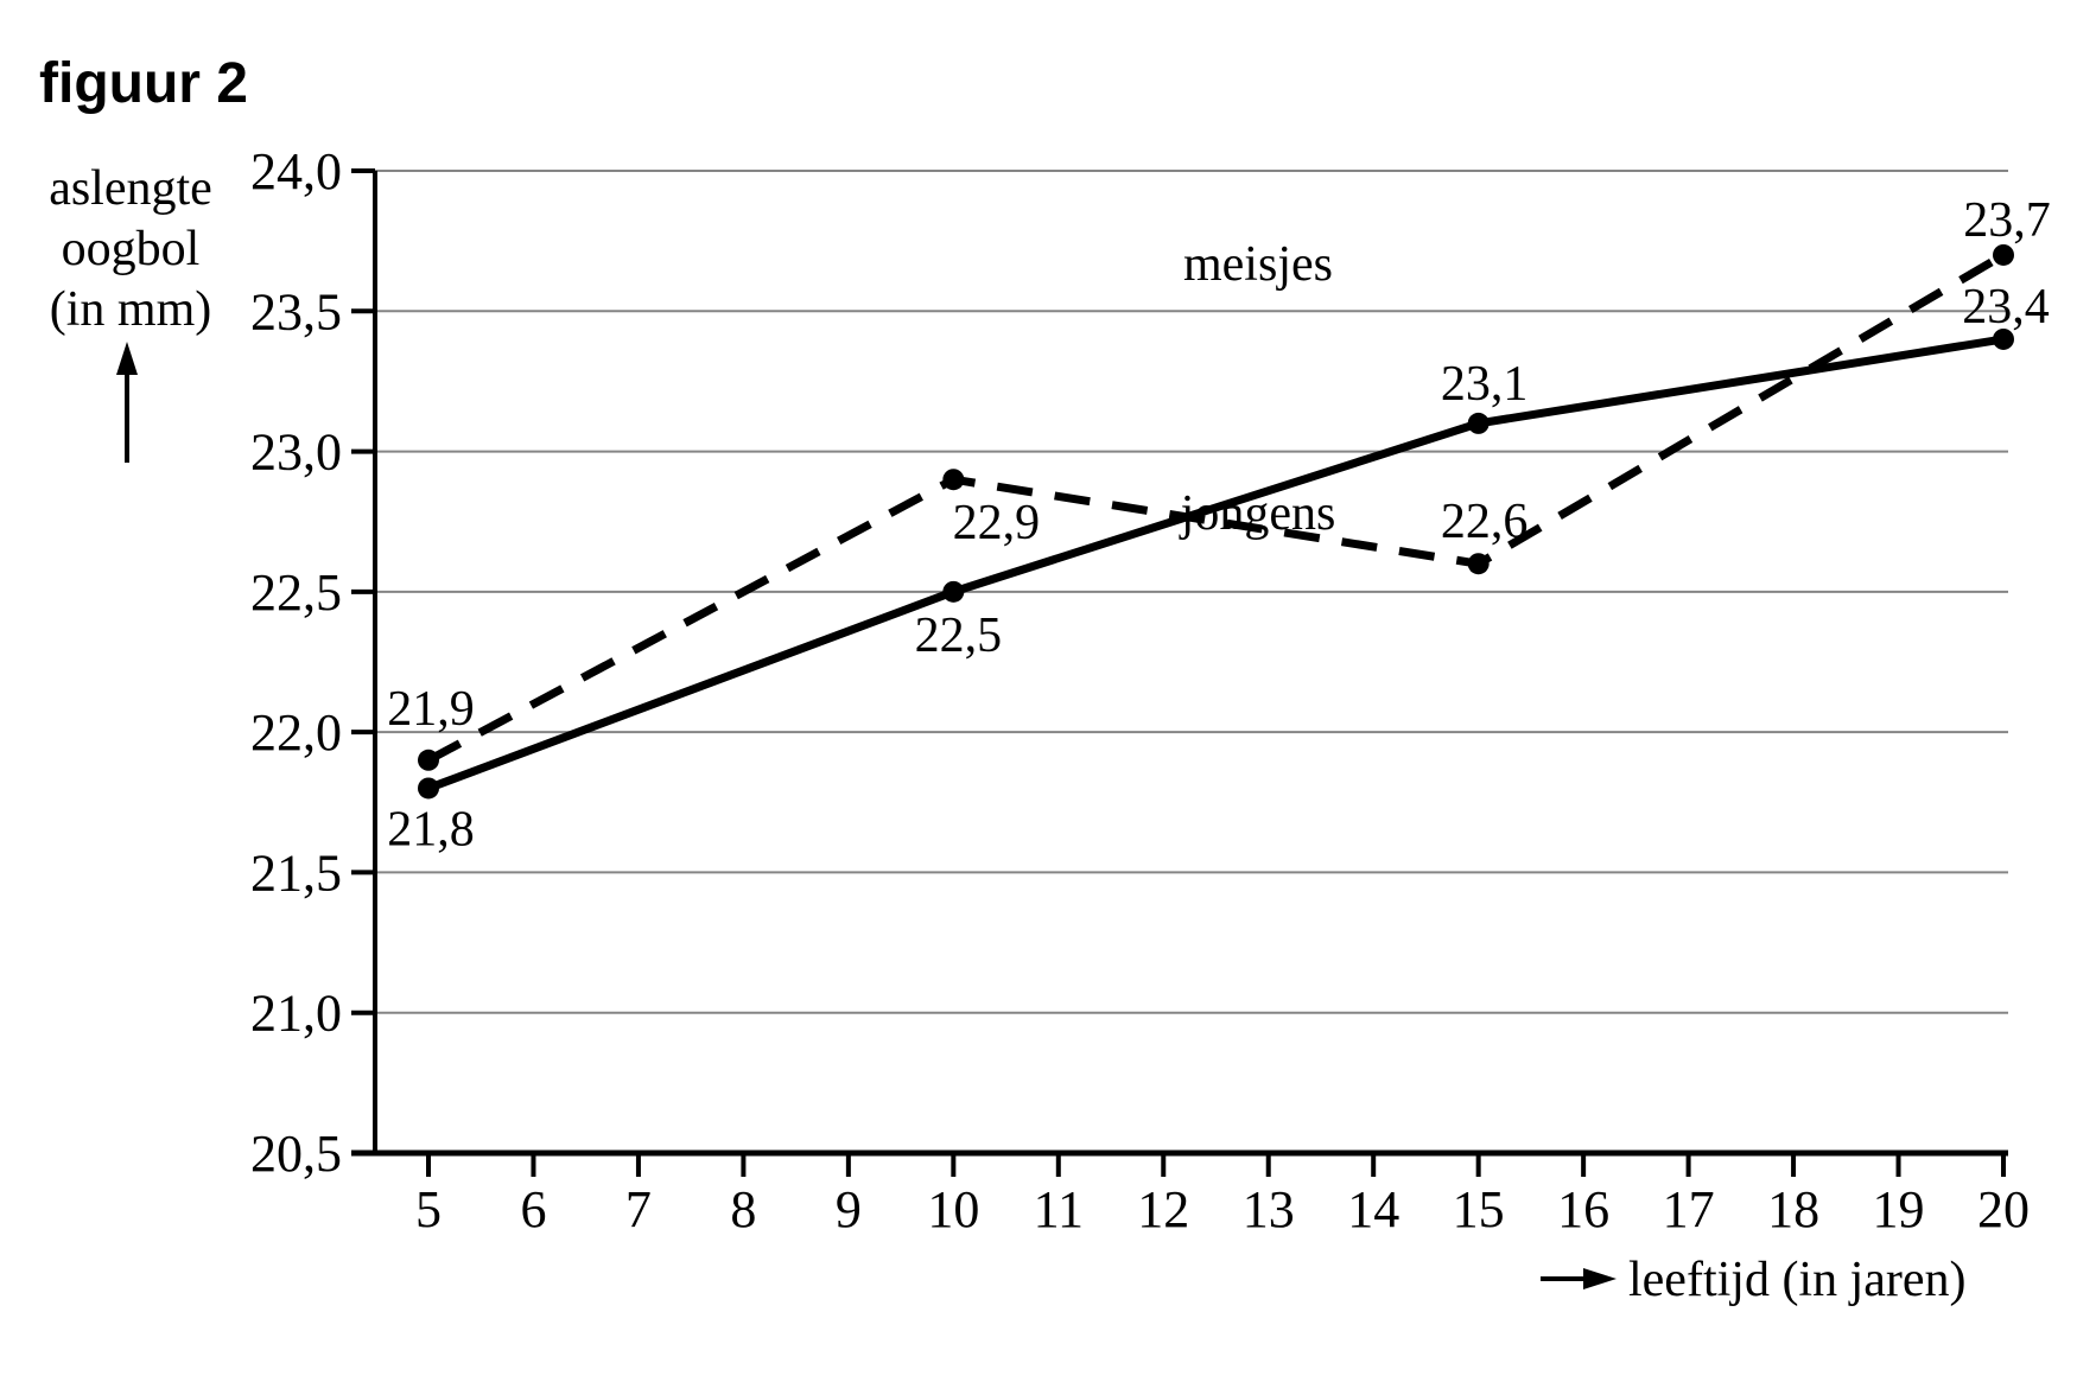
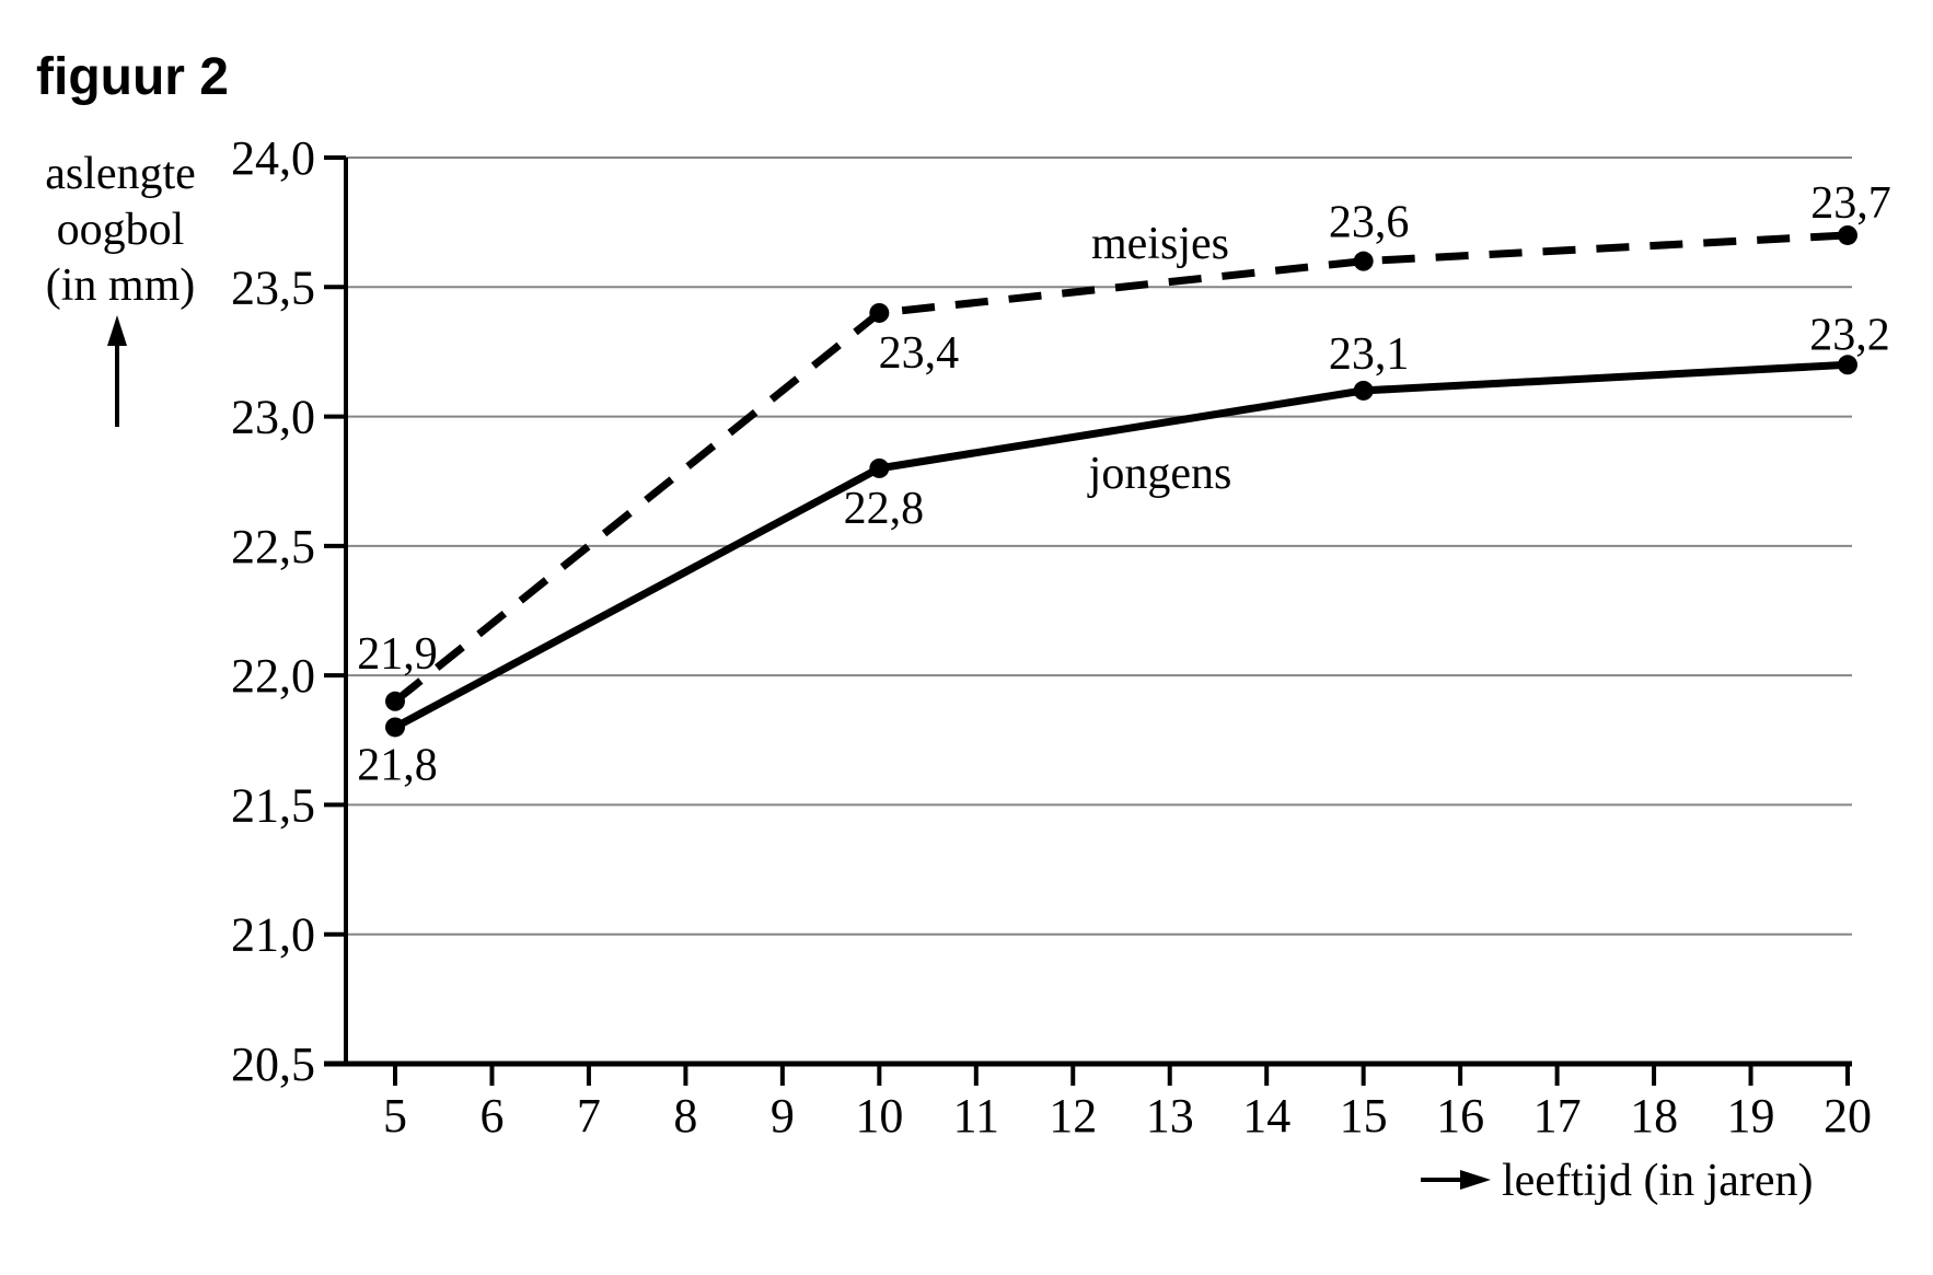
meisjes/10: 22,9 -> 23,4
jongens/10: 22,5 -> 22,8
meisjes/15: 22,6 -> 23,6
jongens/20: 23,4 -> 23,2
